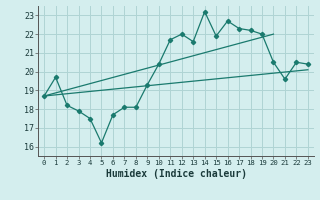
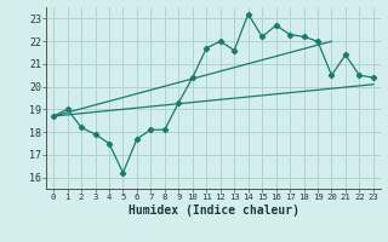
1: 19.7 -> 19.0
15: 21.9 -> 22.2
21: 19.6 -> 21.4
